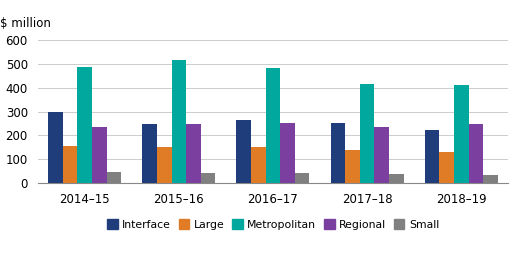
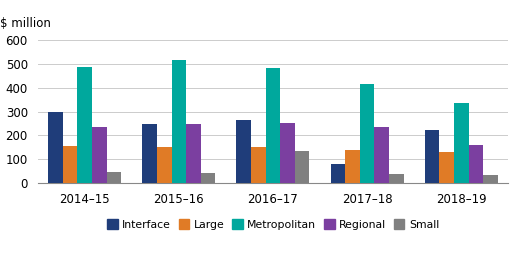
Small/2016–17: 40 -> 135
Interface/2017–18: 252 -> 80
Metropolitan/2018–19: 413 -> 335
Regional/2018–19: 249 -> 160
